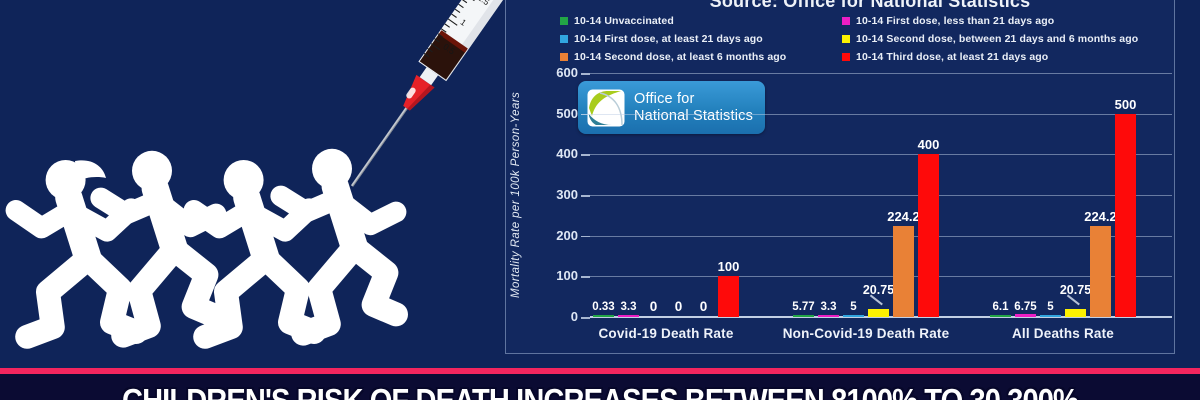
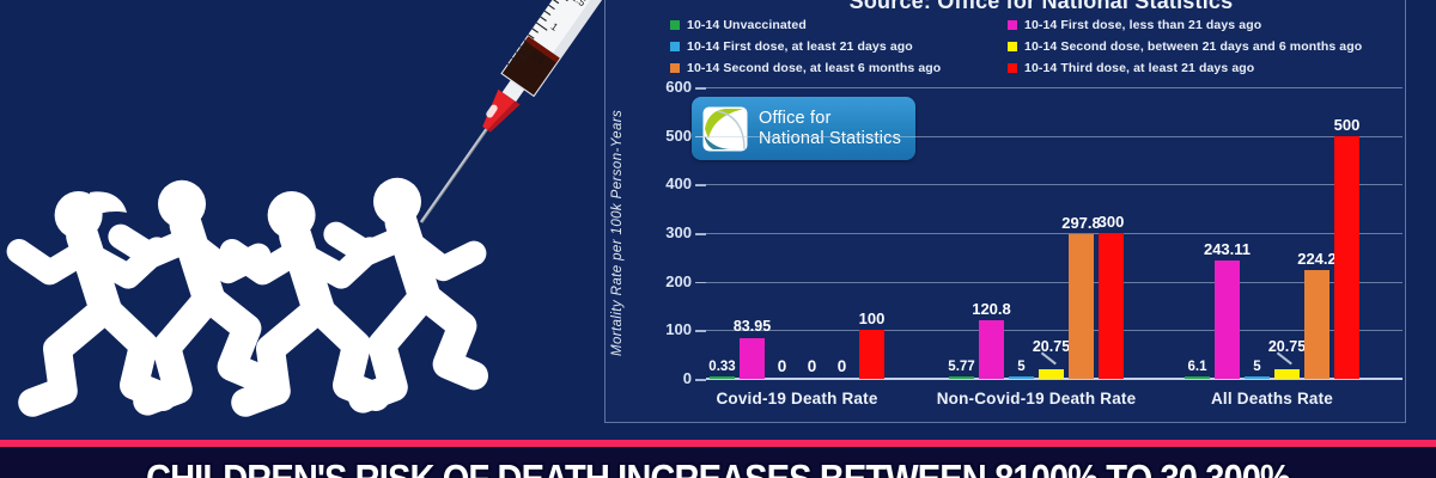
10-14 First dose, less than 21 days ago/Covid-19 Death Rate: 3.3 -> 83.95
10-14 First dose, less than 21 days ago/Non-Covid-19 Death Rate: 3.3 -> 120.8
10-14 Second dose, at least 6 months ago/Non-Covid-19 Death Rate: 224.2 -> 297.8
10-14 Third dose, at least 21 days ago/Non-Covid-19 Death Rate: 400 -> 300
10-14 First dose, less than 21 days ago/All Deaths Rate: 6.75 -> 243.11
